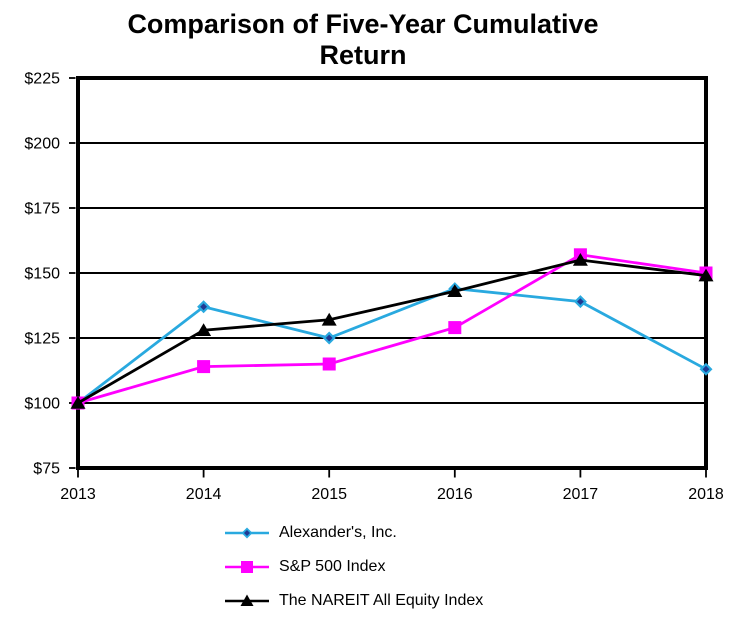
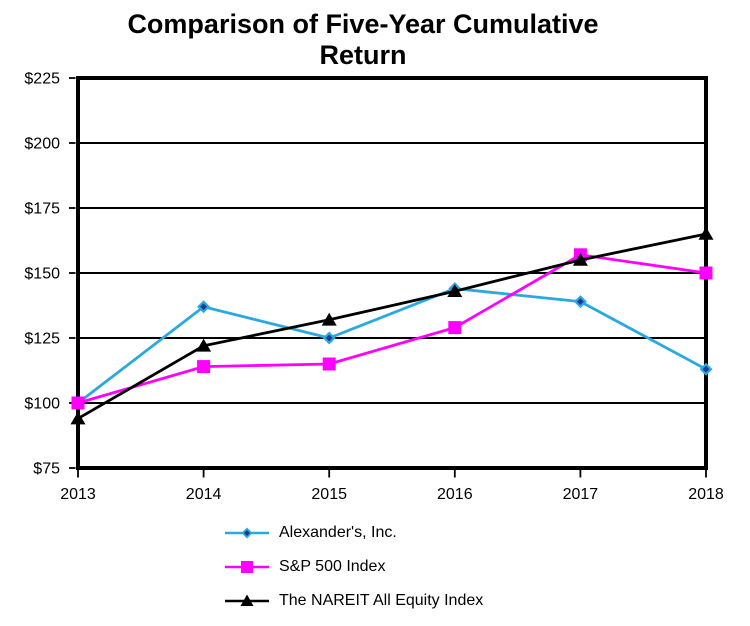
The NAREIT All Equity Index/2013: $100 -> $94
The NAREIT All Equity Index/2014: $128 -> $122
The NAREIT All Equity Index/2018: $149 -> $165
